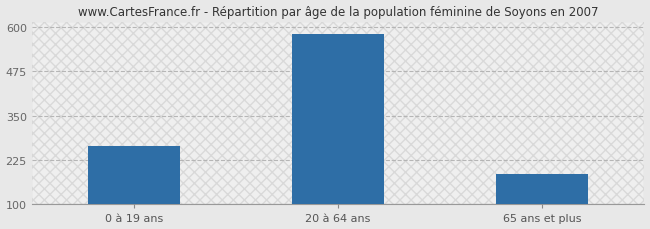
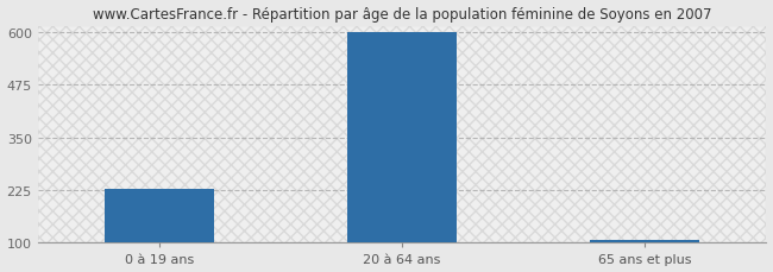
0 à 19 ans: 265 -> 228
20 à 64 ans: 580 -> 600
65 ans et plus: 185 -> 108
